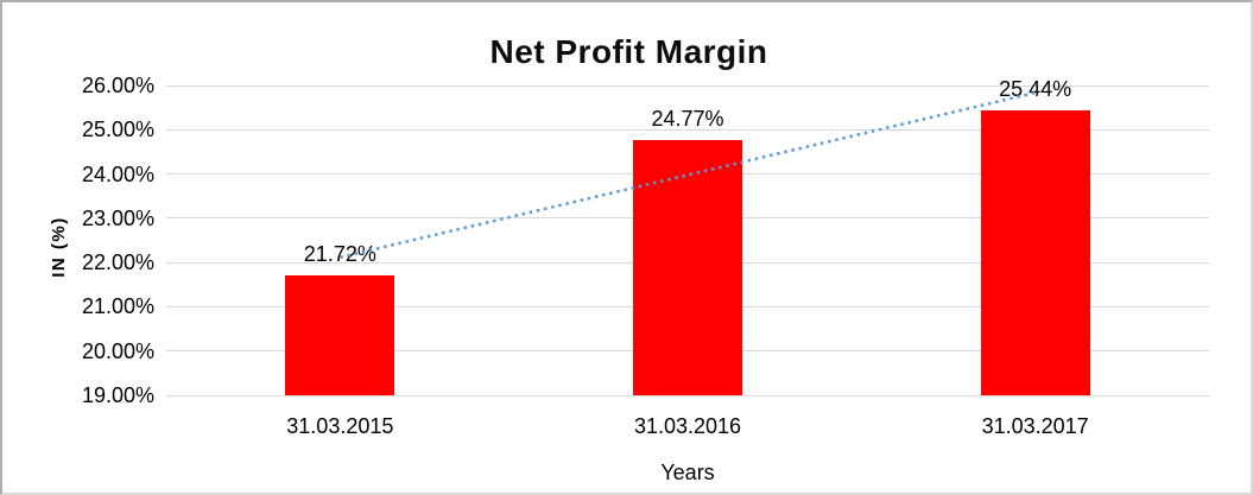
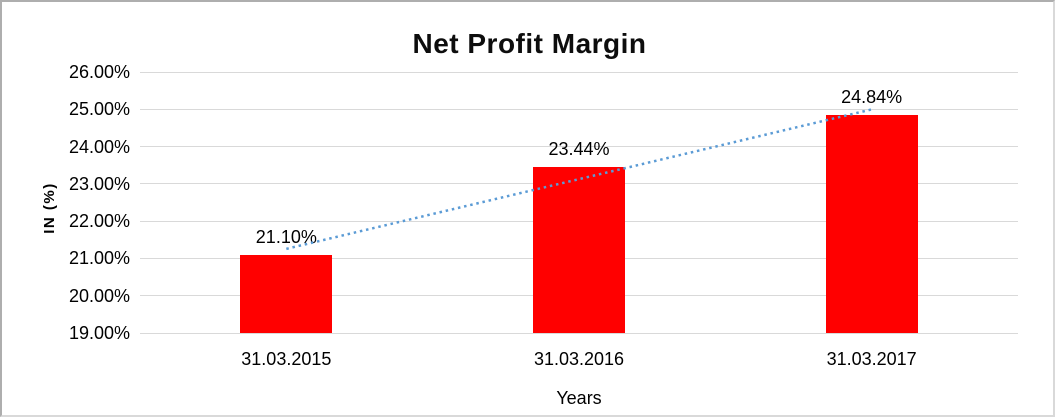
31.03.2015: 21.72% -> 21.10%
31.03.2016: 24.77% -> 23.44%
31.03.2017: 25.44% -> 24.84%
